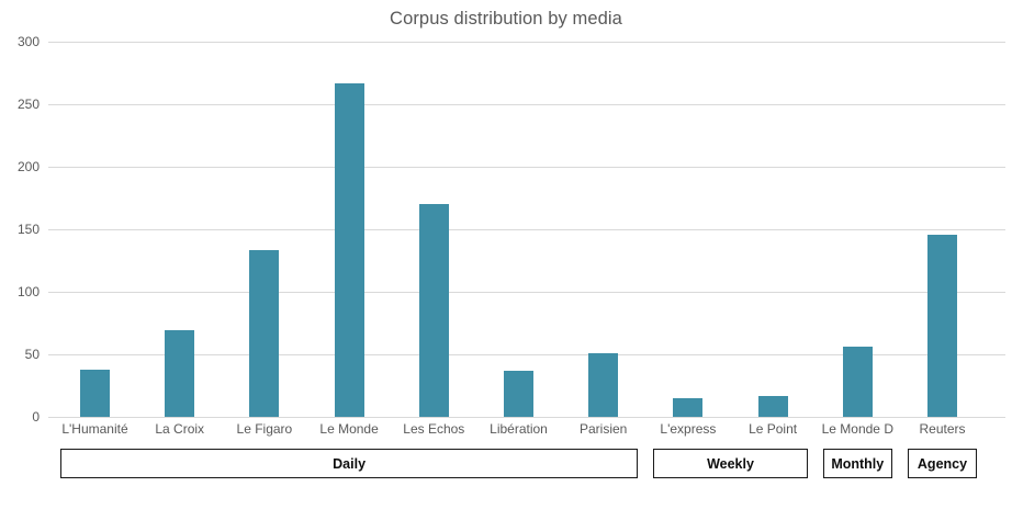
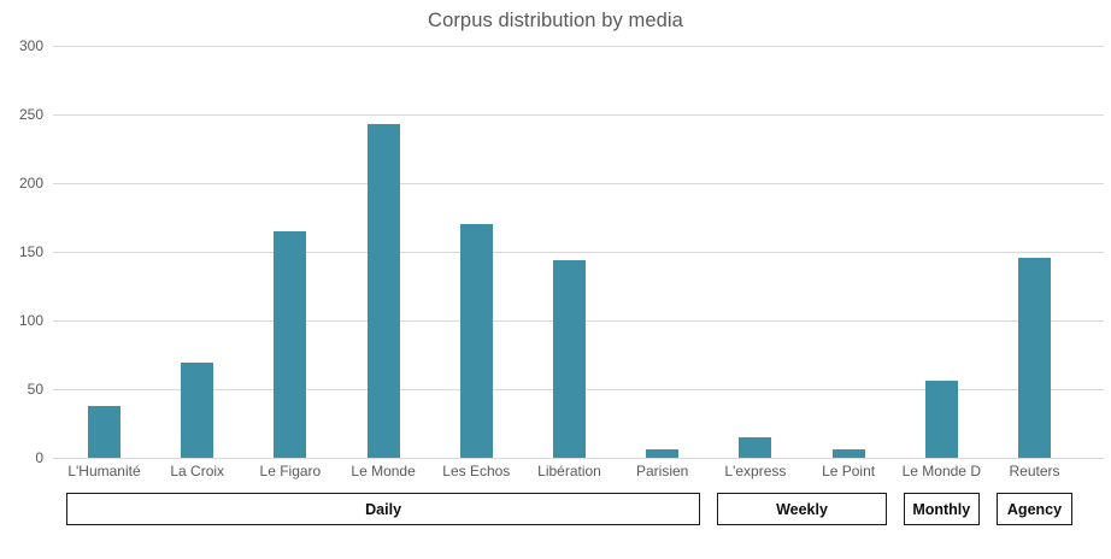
Le Figaro: 133 -> 165
Le Monde: 267 -> 243
Libération: 37 -> 144
Parisien: 51 -> 6
Le Point: 17 -> 6
